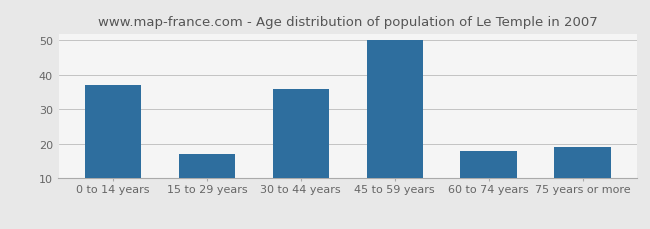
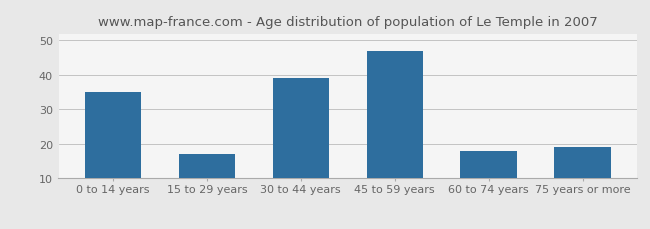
0 to 14 years: 37 -> 35
30 to 44 years: 36 -> 39
45 to 59 years: 50 -> 47
